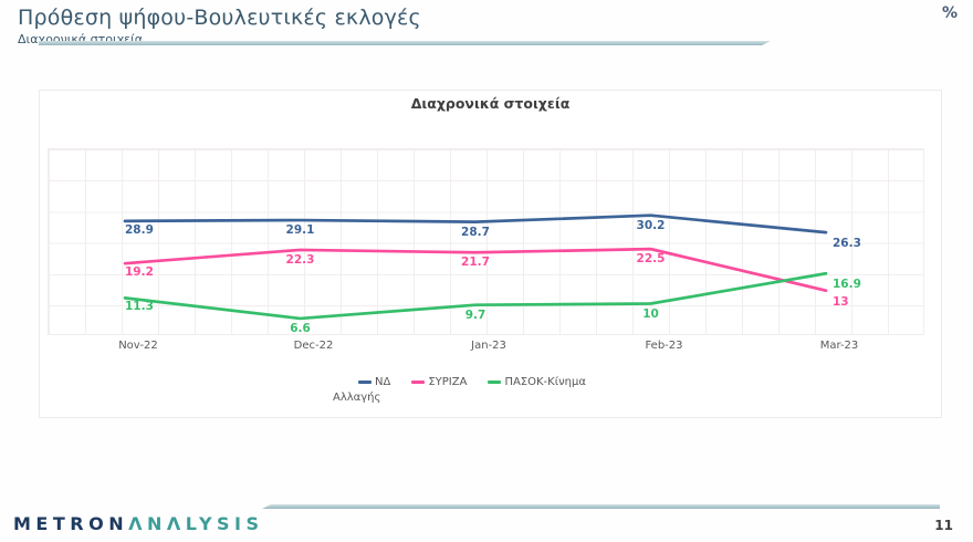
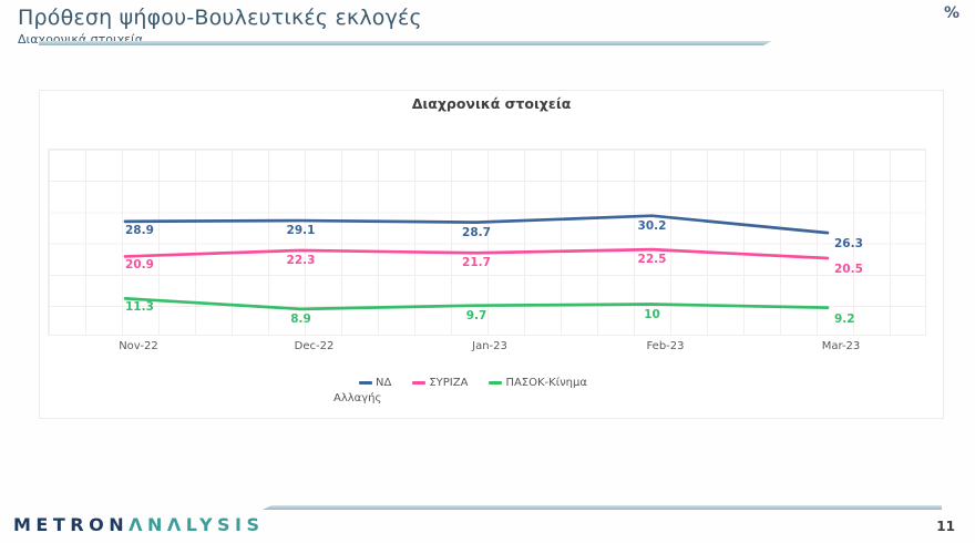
ΣΥΡΙΖΑ/Nov-22: 19.2 -> 20.9
ΠΑΣΟΚ-Κίνημα Αλλαγής/Dec-22: 6.6 -> 8.9
ΣΥΡΙΖΑ/Mar-23: 13 -> 20.5
ΠΑΣΟΚ-Κίνημα Αλλαγής/Mar-23: 16.9 -> 9.2
